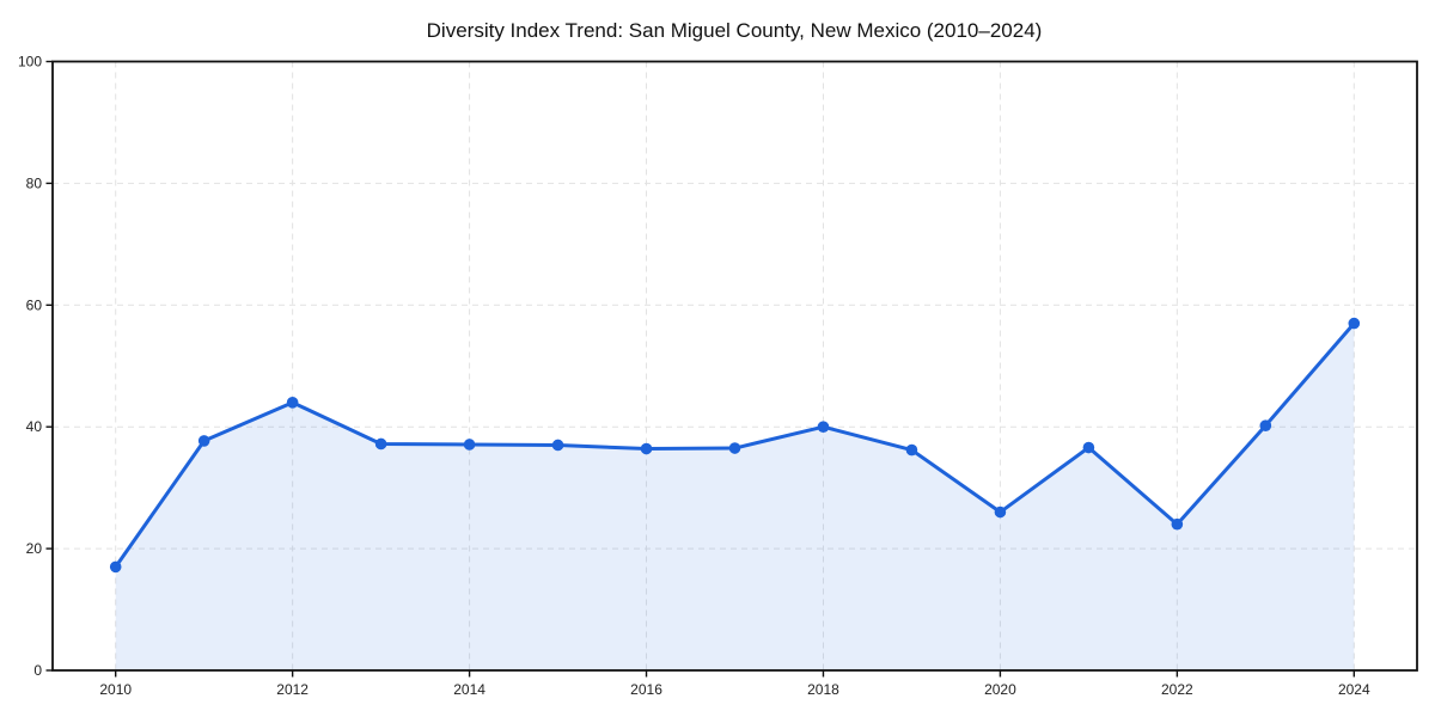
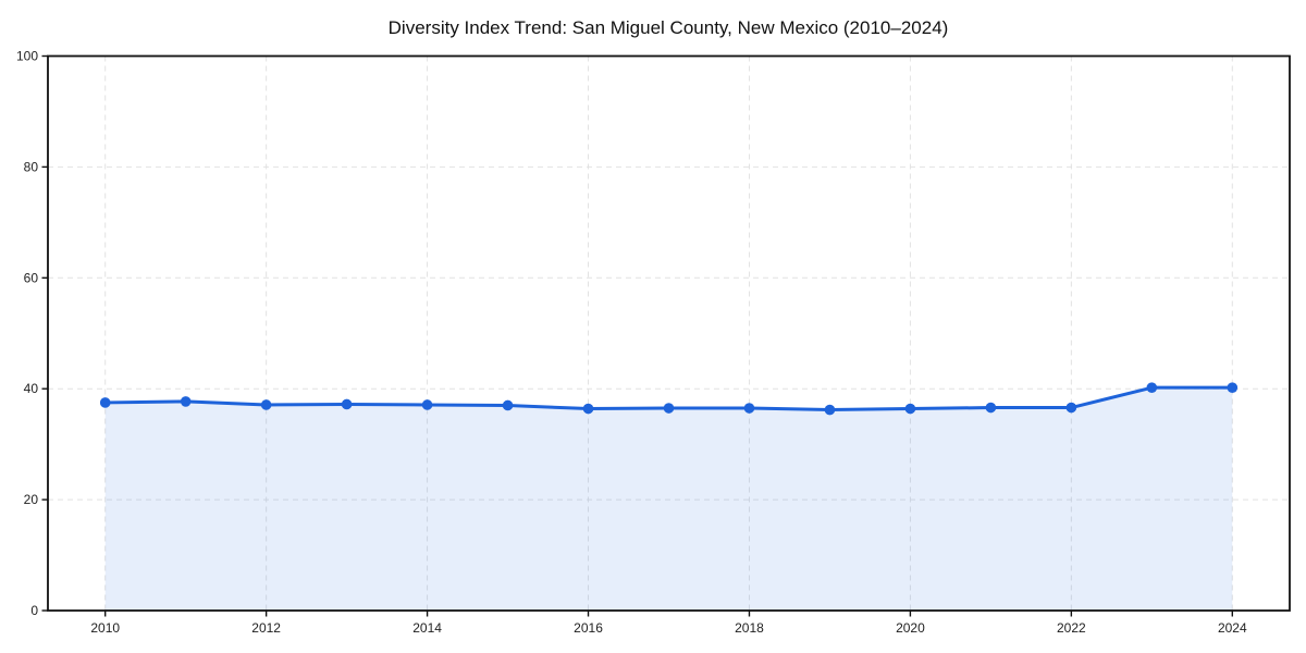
2010: 17 -> 38
2012: 44 -> 37
2018: 40 -> 36
2020: 26 -> 36
2022: 24 -> 37
2024: 57 -> 40
